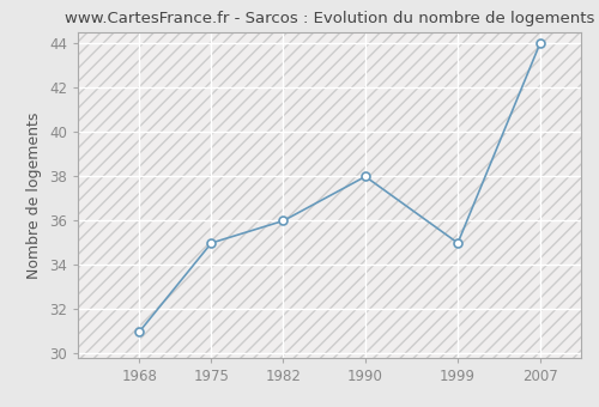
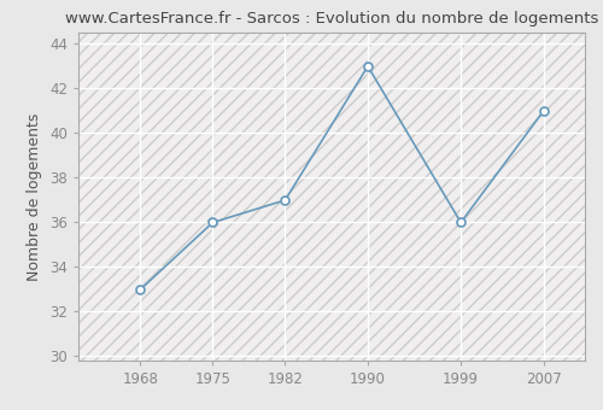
1968: 31 -> 33
1975: 35 -> 36
1982: 36 -> 37
1990: 38 -> 43
1999: 35 -> 36
2007: 44 -> 41
